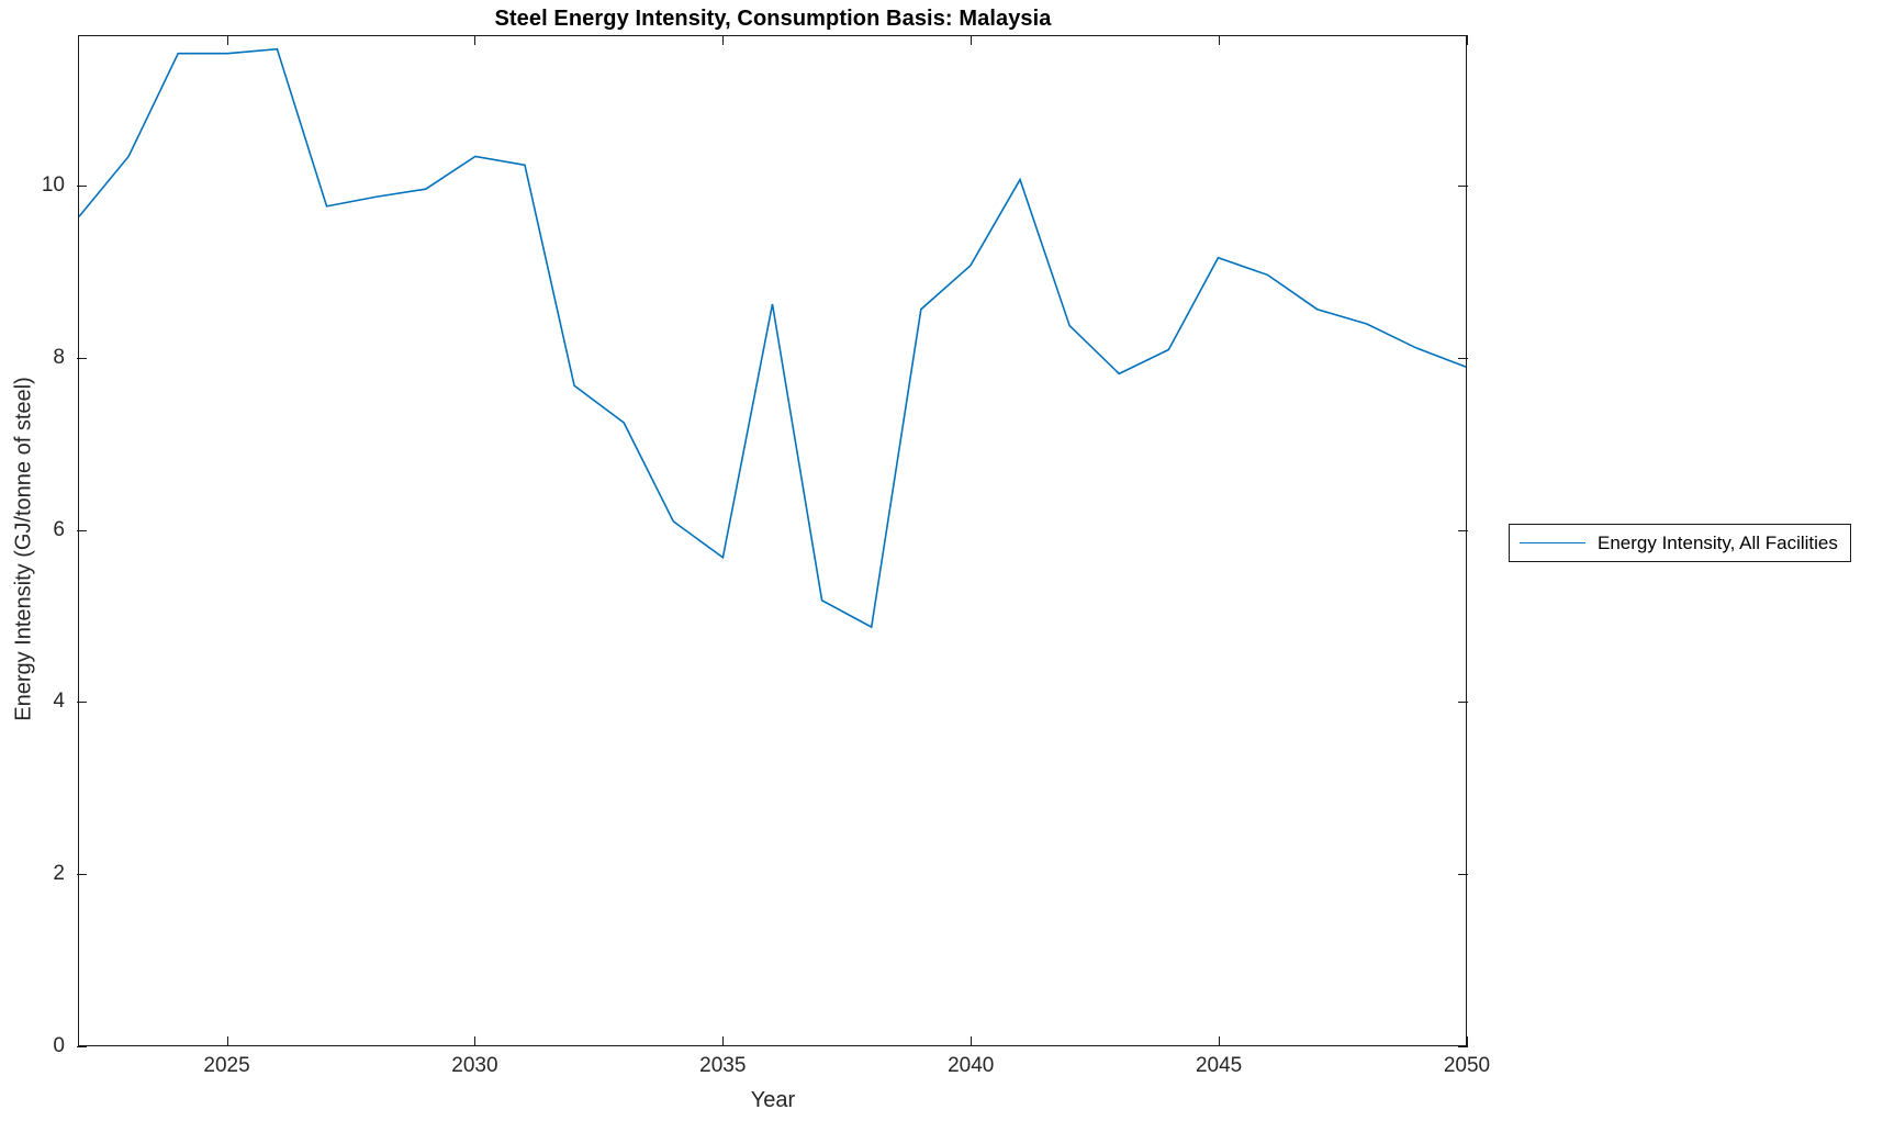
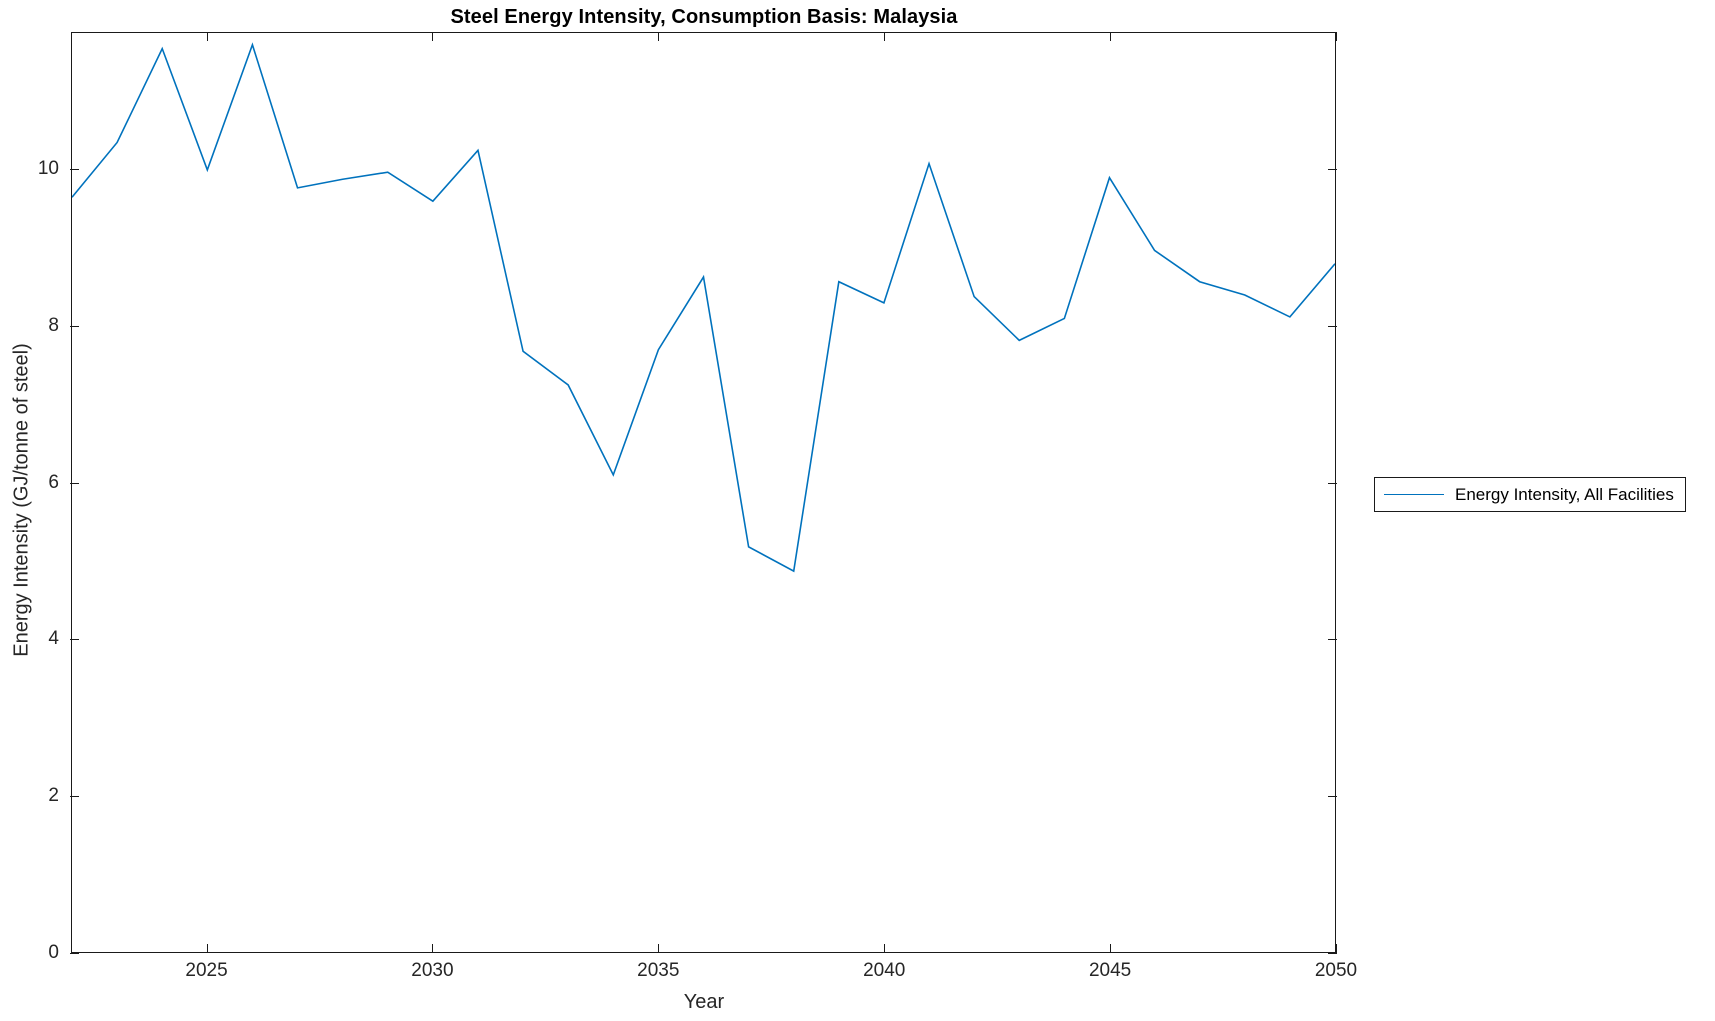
2025: 11.6 -> 10.0
2030: 10.3 -> 9.6
2035: 5.7 -> 7.7
2040: 9.1 -> 8.3
2045: 9.2 -> 9.9
2050: 7.9 -> 8.8
